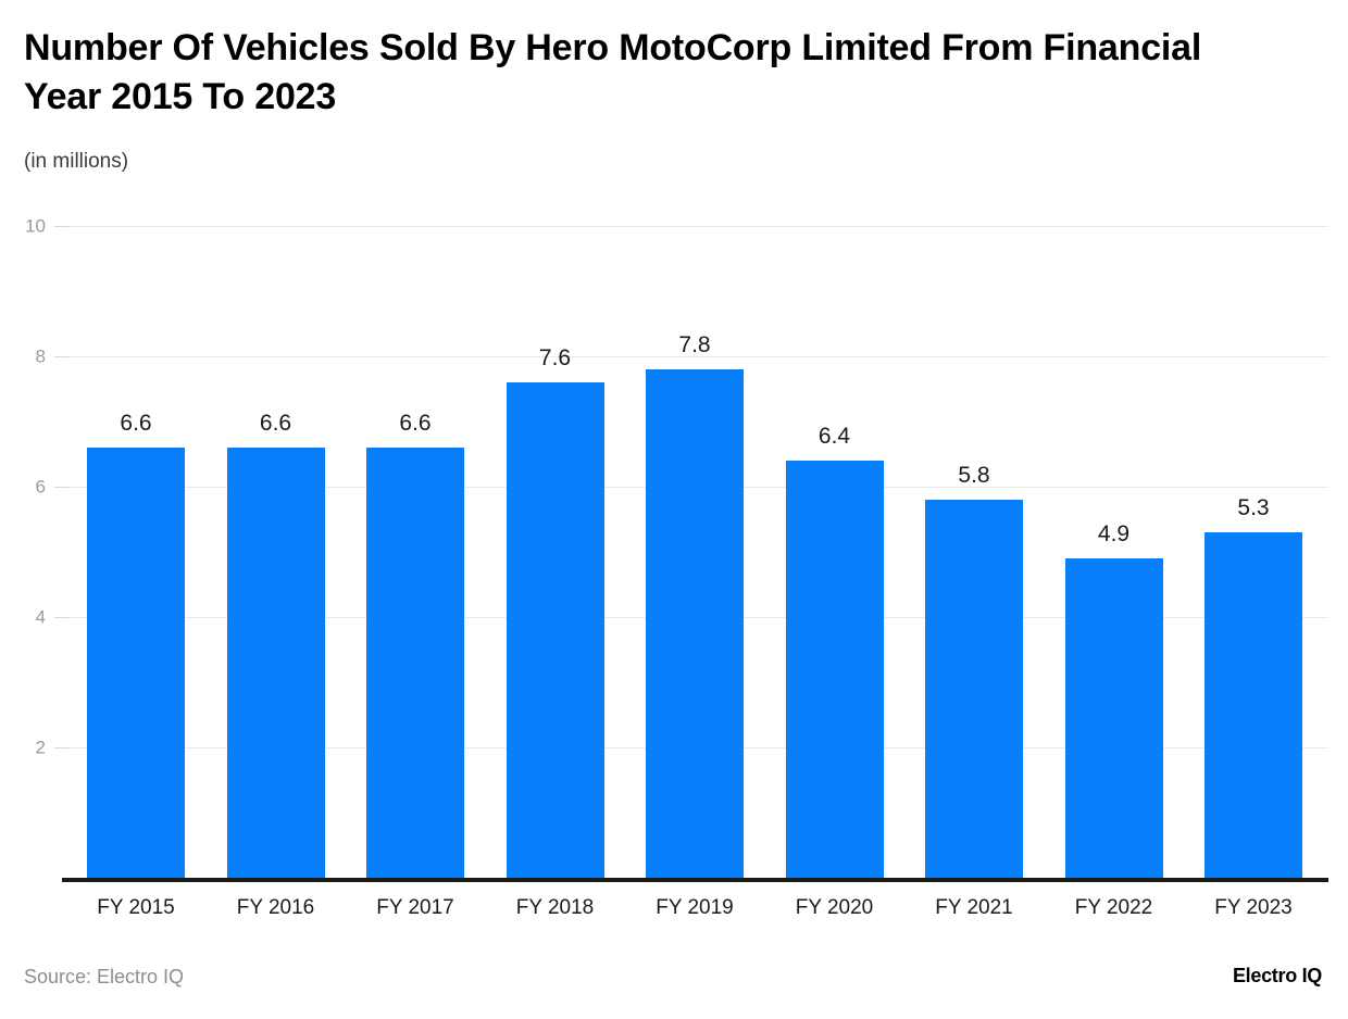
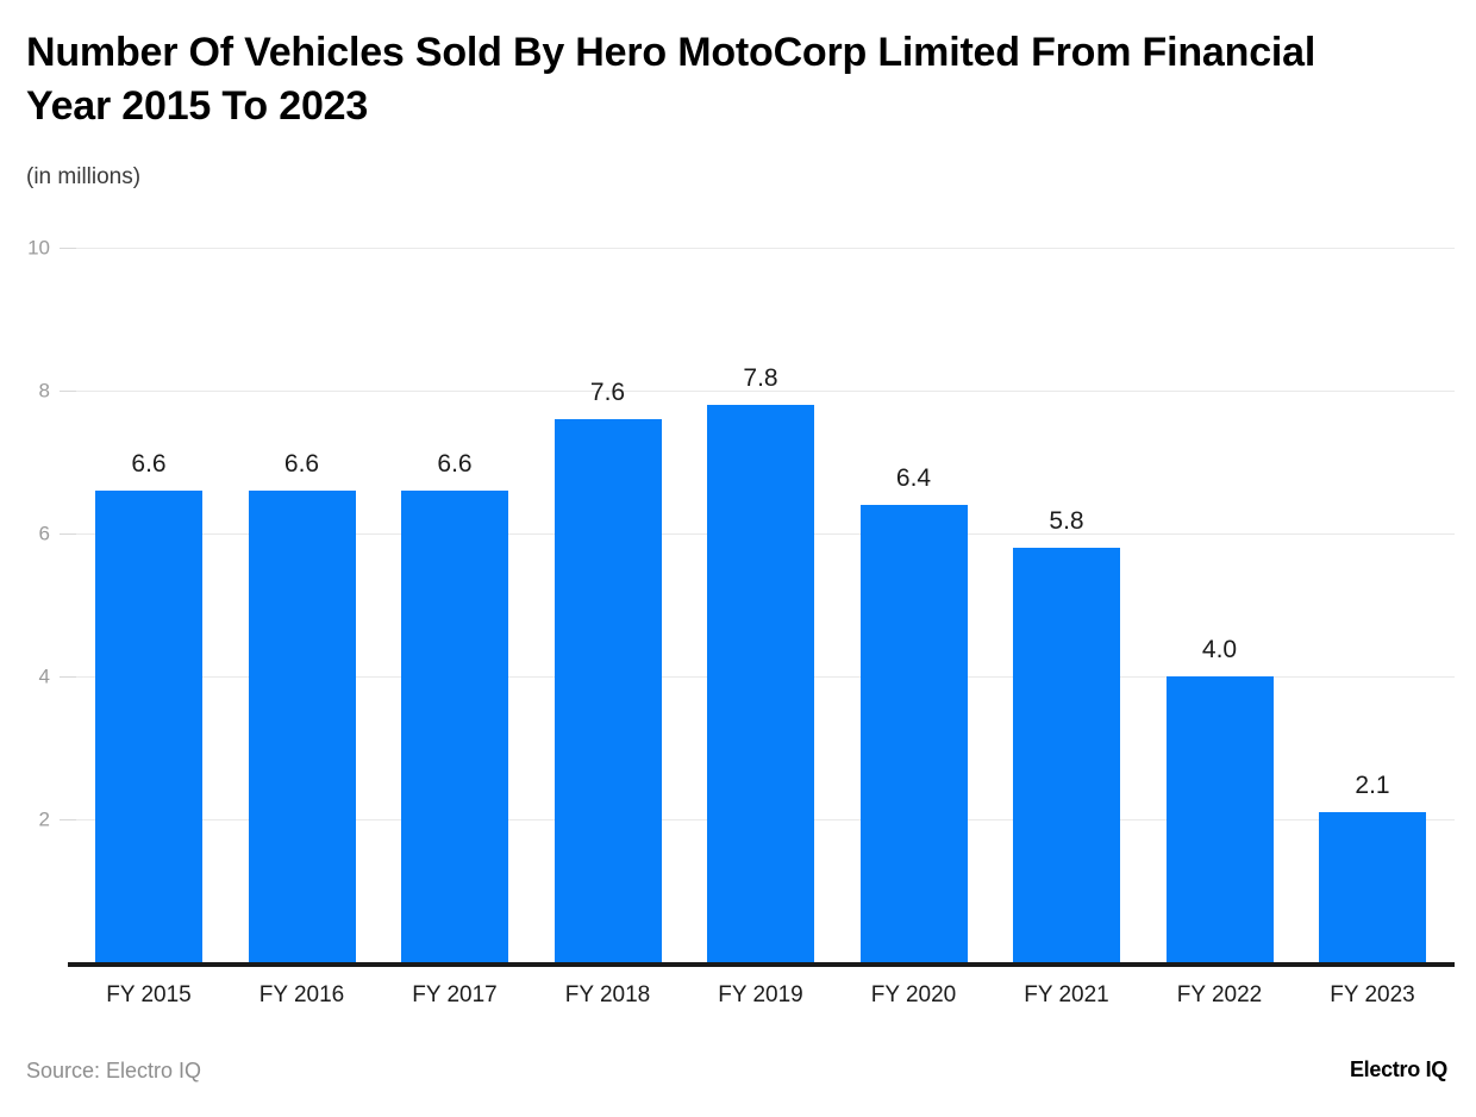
FY 2022: 4.9 -> 4.0
FY 2023: 5.3 -> 2.1
